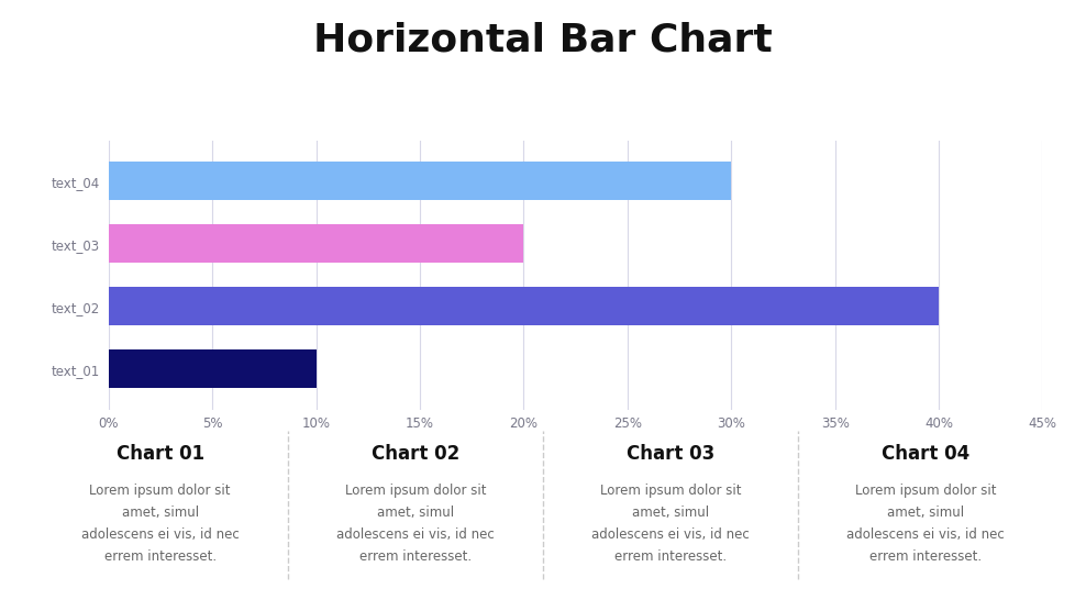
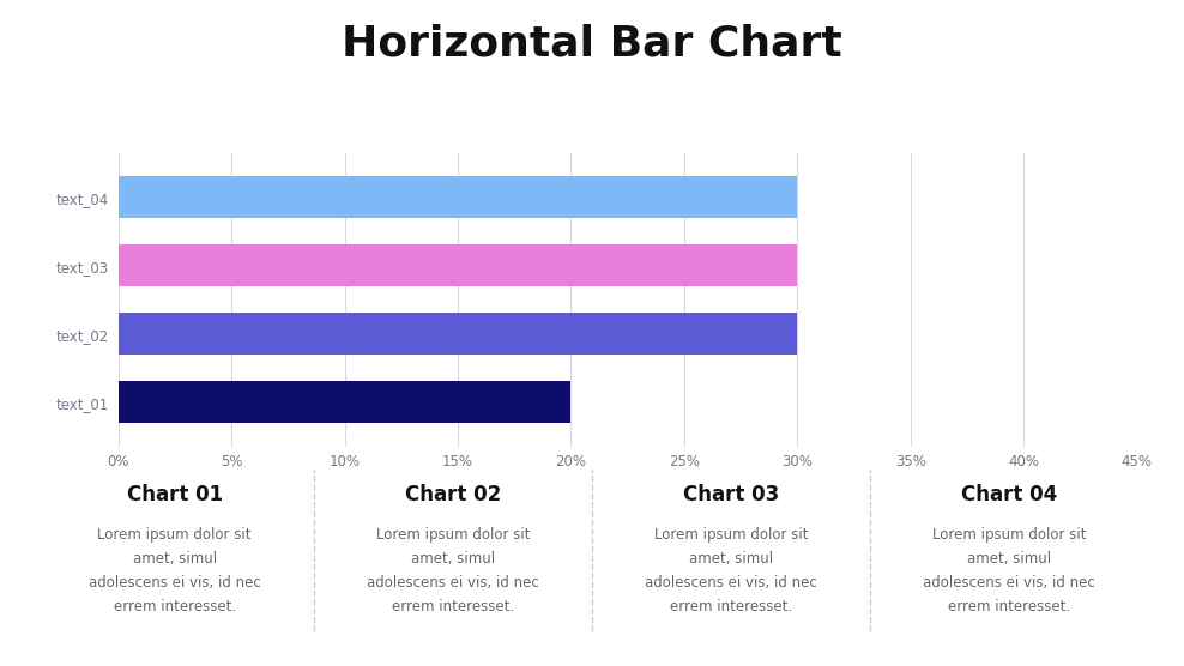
text_03: 20% -> 30%
text_02: 40% -> 30%
text_01: 10% -> 20%
